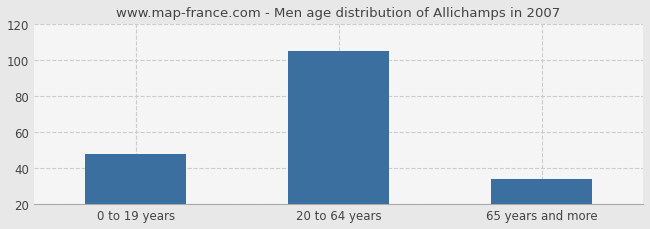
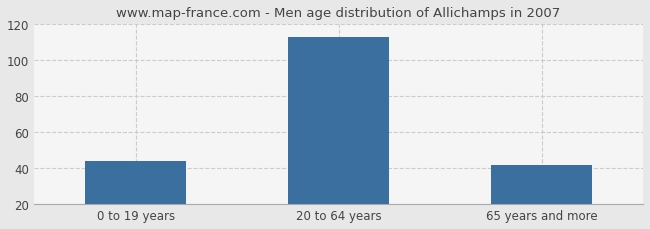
0 to 19 years: 48 -> 44
20 to 64 years: 105 -> 113
65 years and more: 34 -> 42
